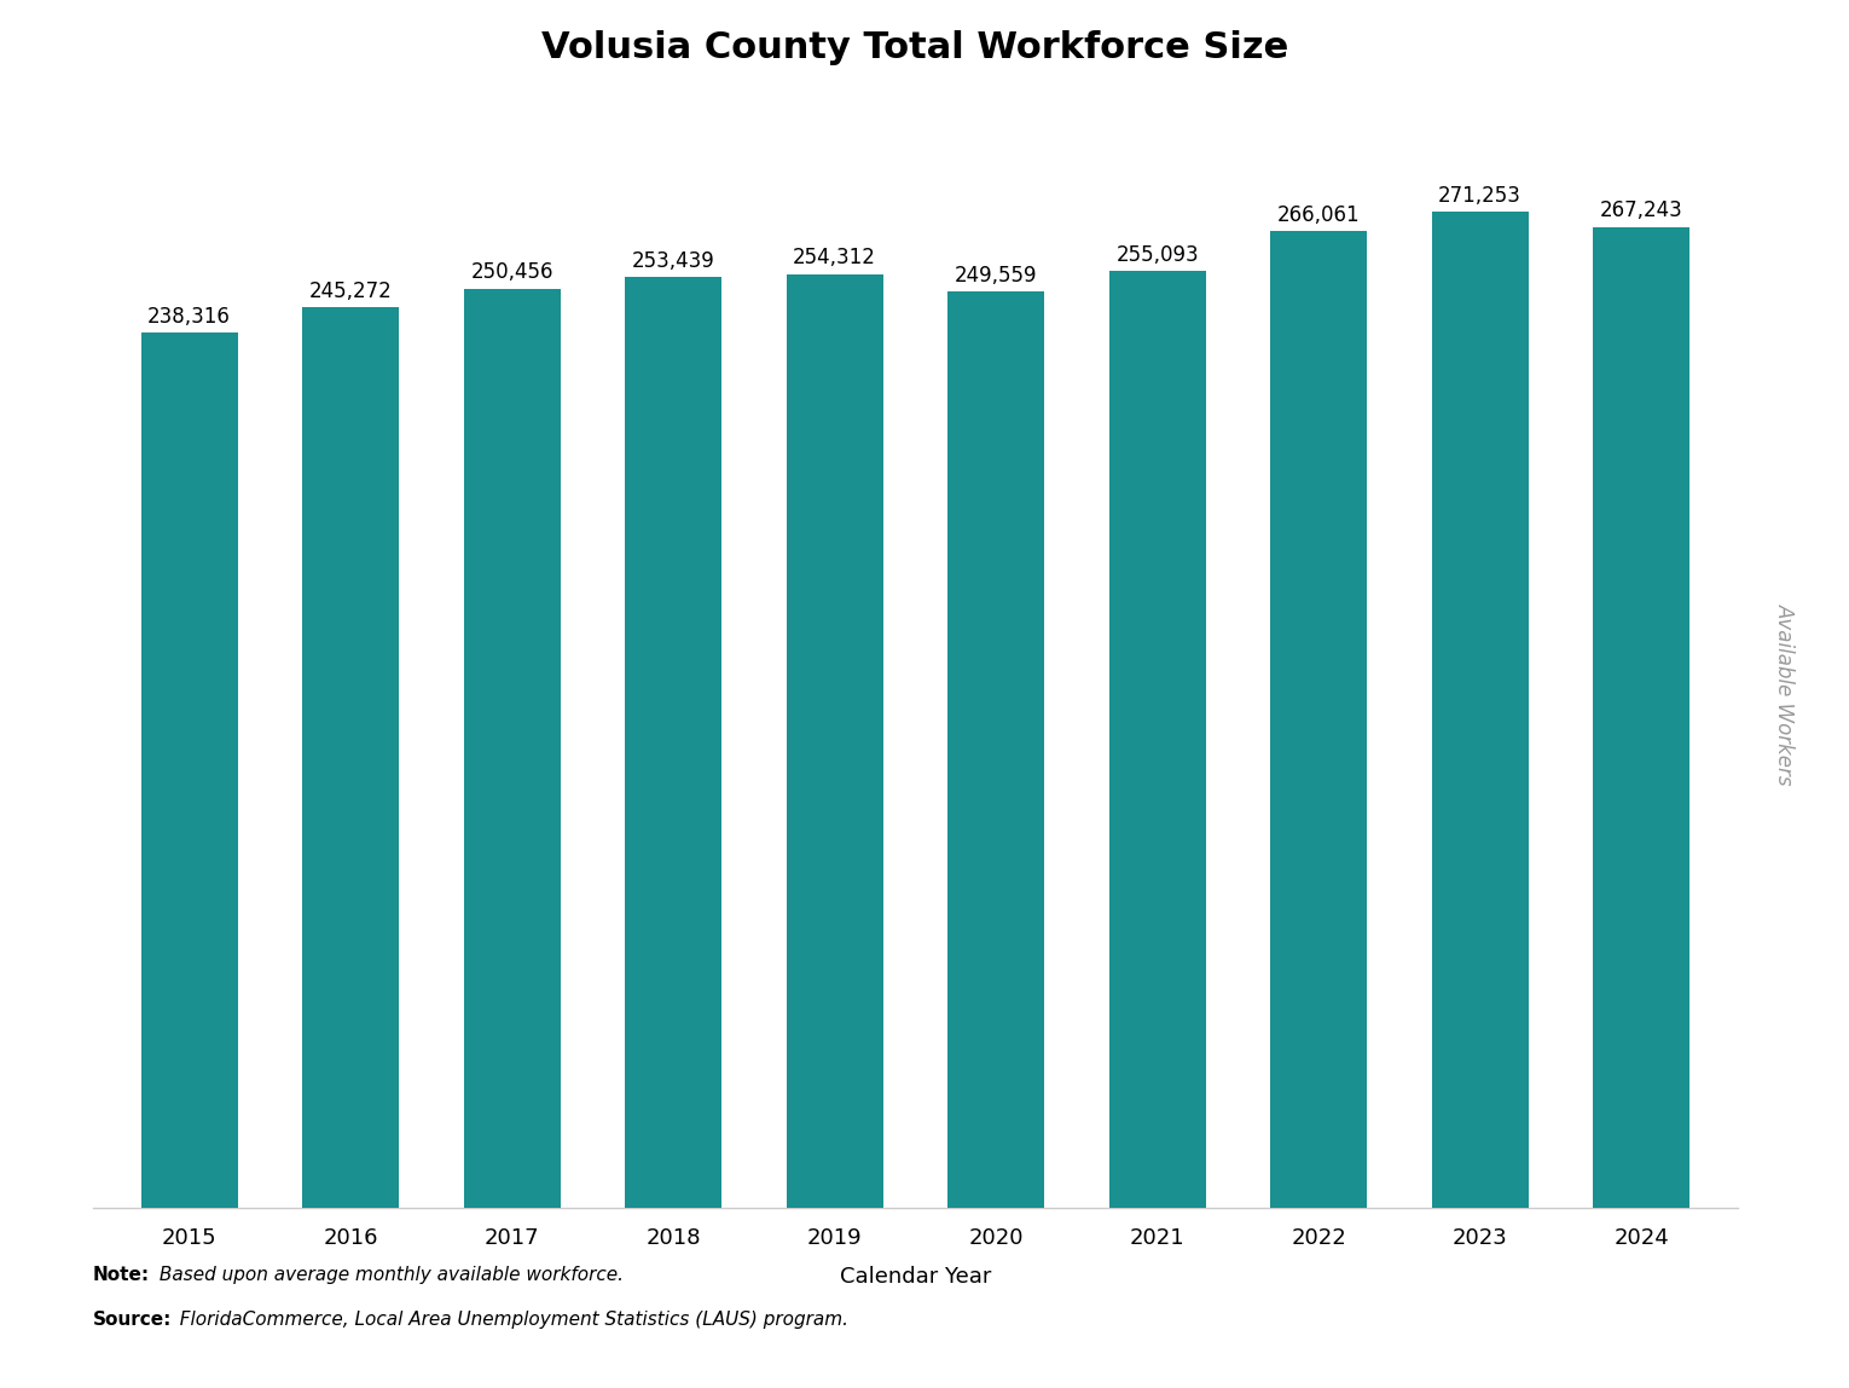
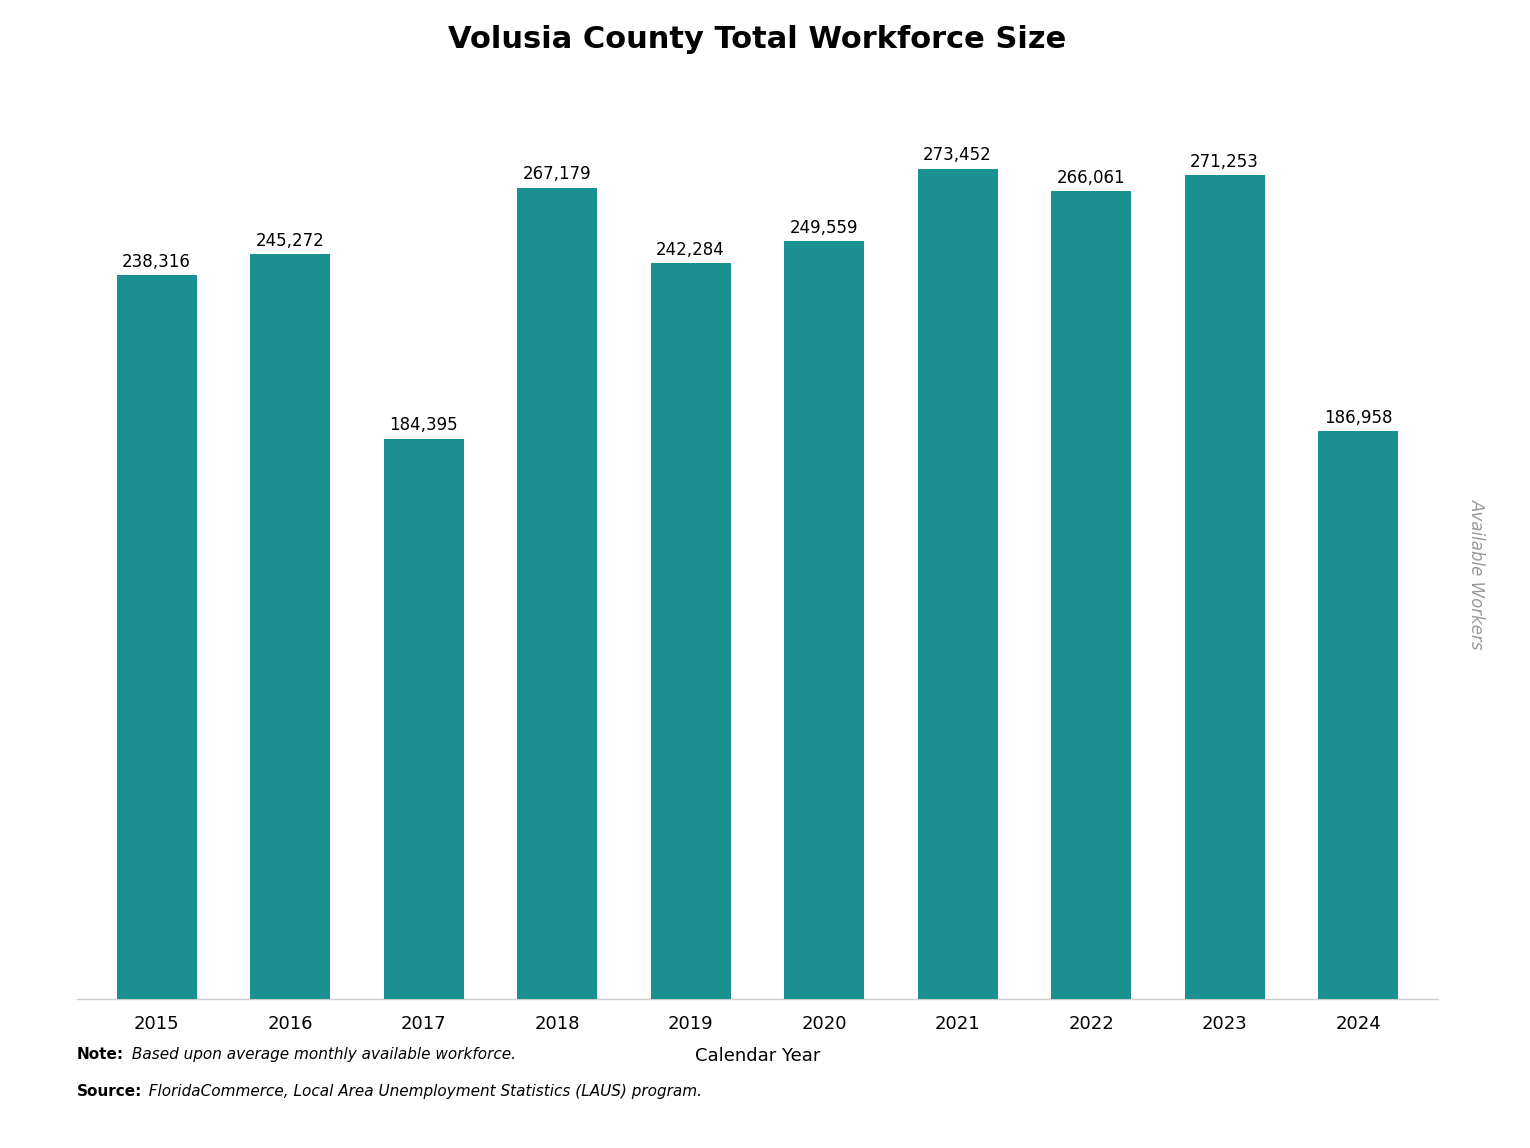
2017: 250,456 -> 184,395
2018: 253,439 -> 267,179
2019: 254,312 -> 242,284
2021: 255,093 -> 273,452
2024: 267,243 -> 186,958
